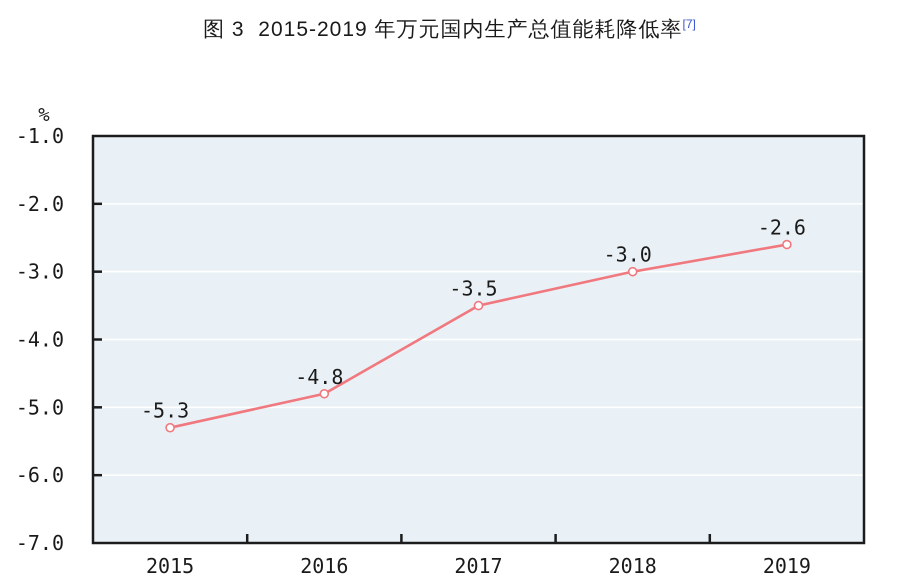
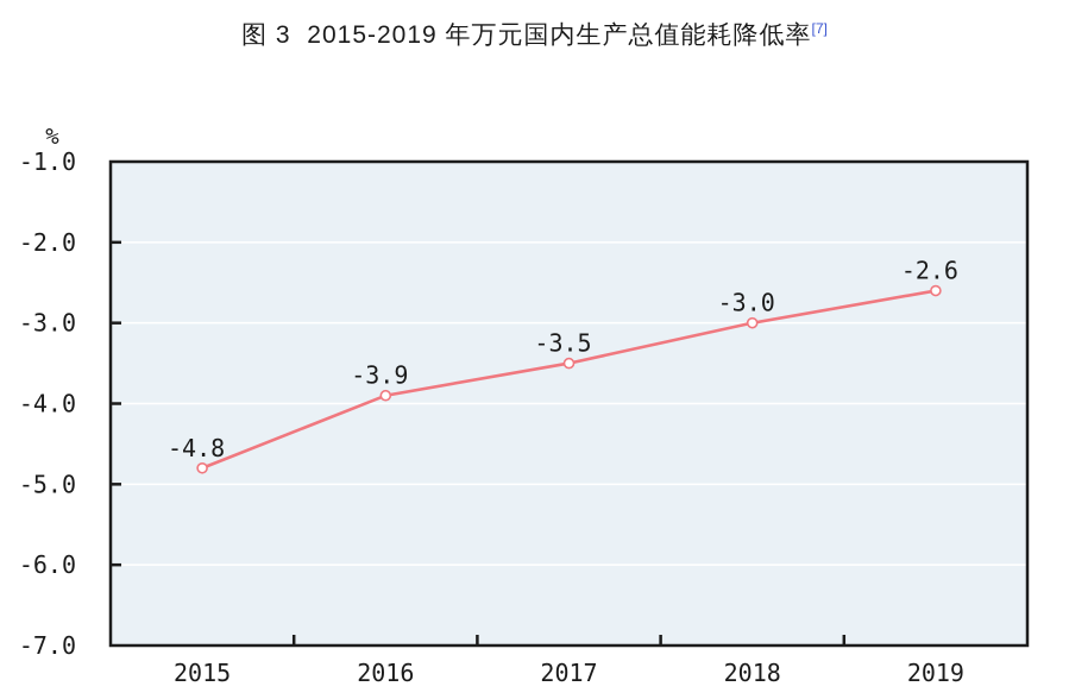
2015: -5.3 -> -4.8
2016: -4.8 -> -3.9
